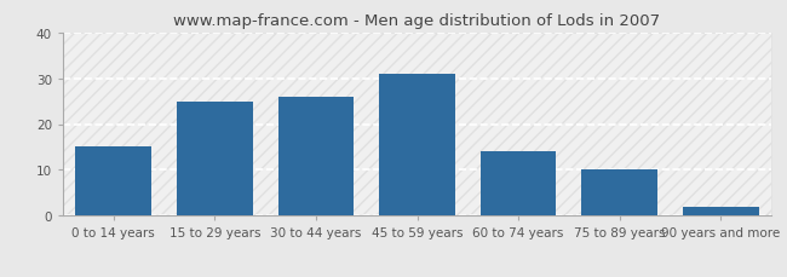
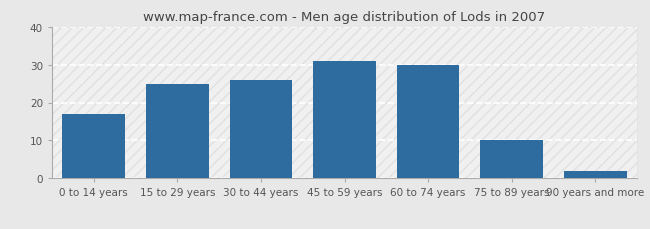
0 to 14 years: 15 -> 17
60 to 74 years: 14 -> 30
